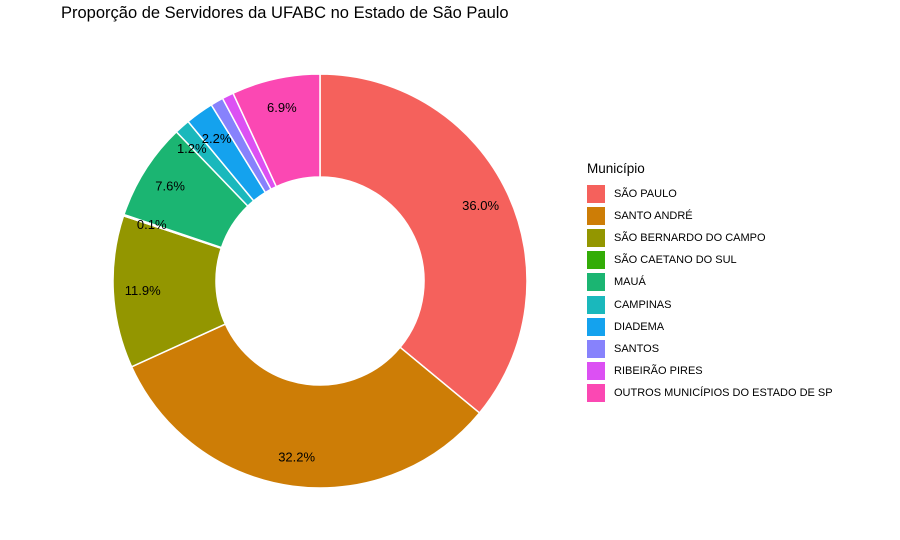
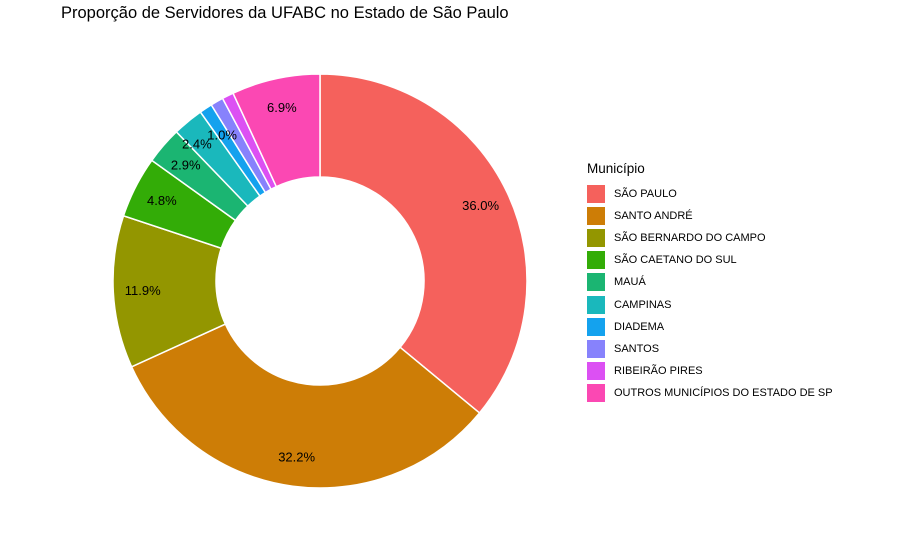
SÃO CAETANO DO SUL: 0.1% -> 4.8%
MAUÁ: 7.6% -> 2.9%
CAMPINAS: 1.2% -> 2.4%
DIADEMA: 2.2% -> 1.0%
